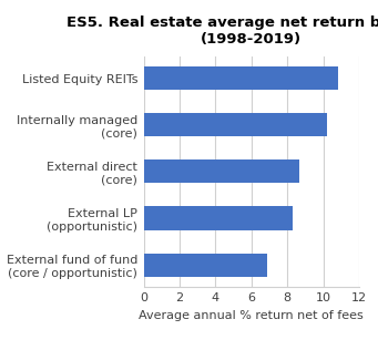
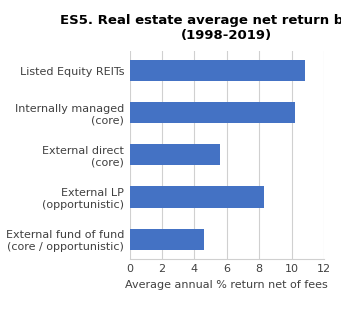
External direct (core): 8.7 -> 5.6
External fund of fund (core / opportunistic): 6.9 -> 4.6
